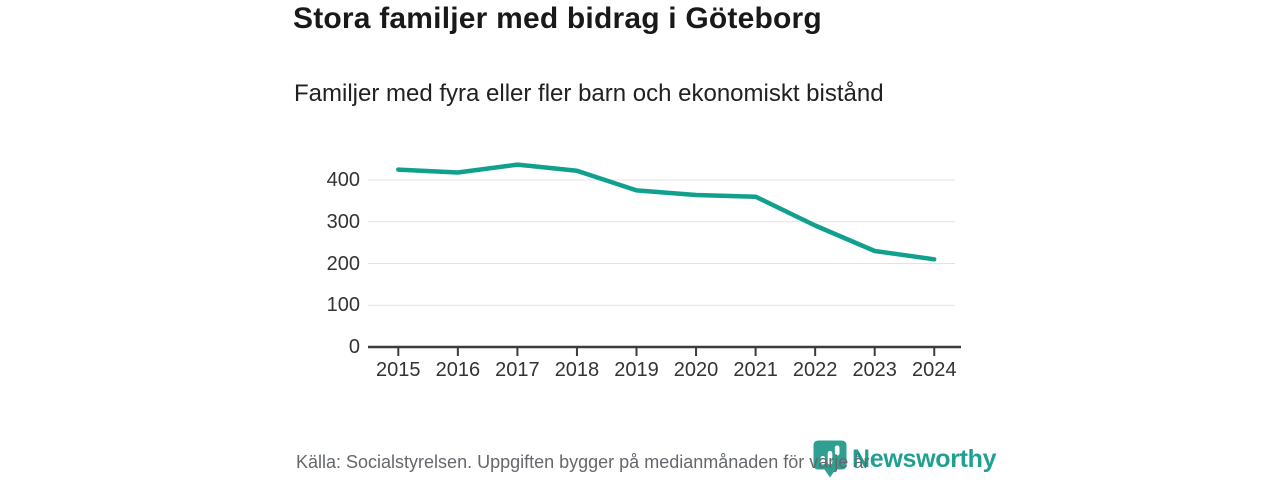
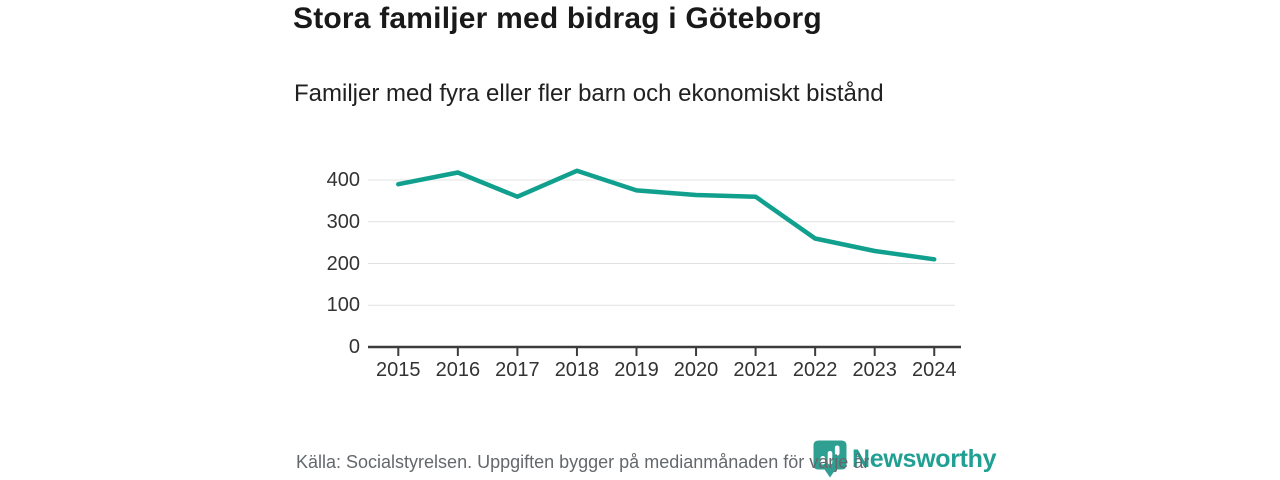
2015: 420 -> 390
2017: 440 -> 360
2022: 290 -> 260
